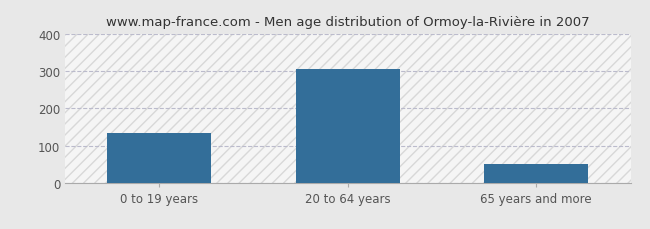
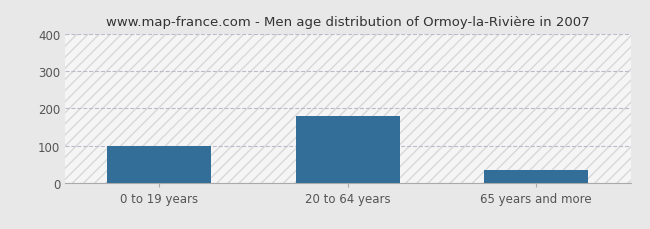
0 to 19 years: 135 -> 100
20 to 64 years: 304 -> 180
65 years and more: 50 -> 35
